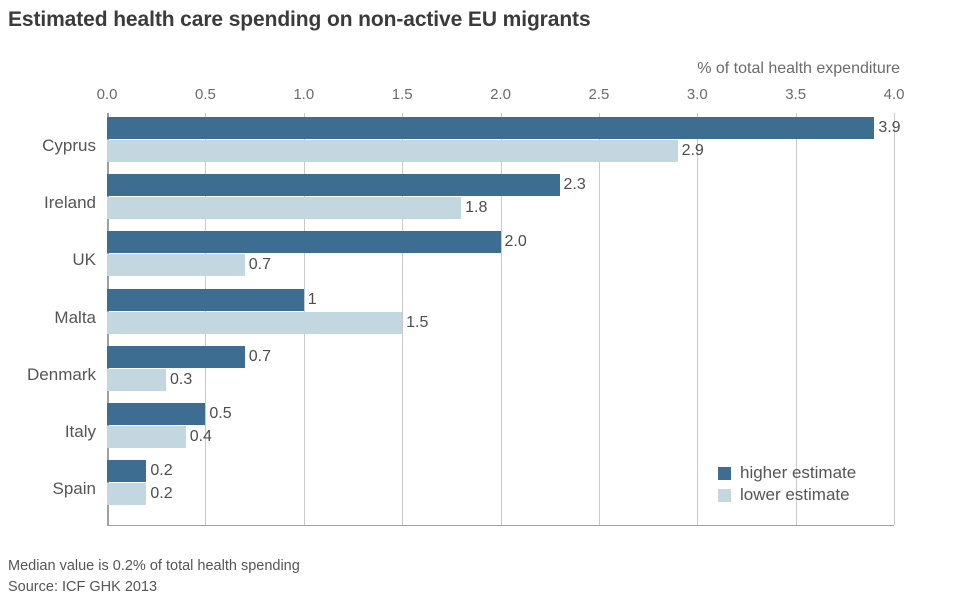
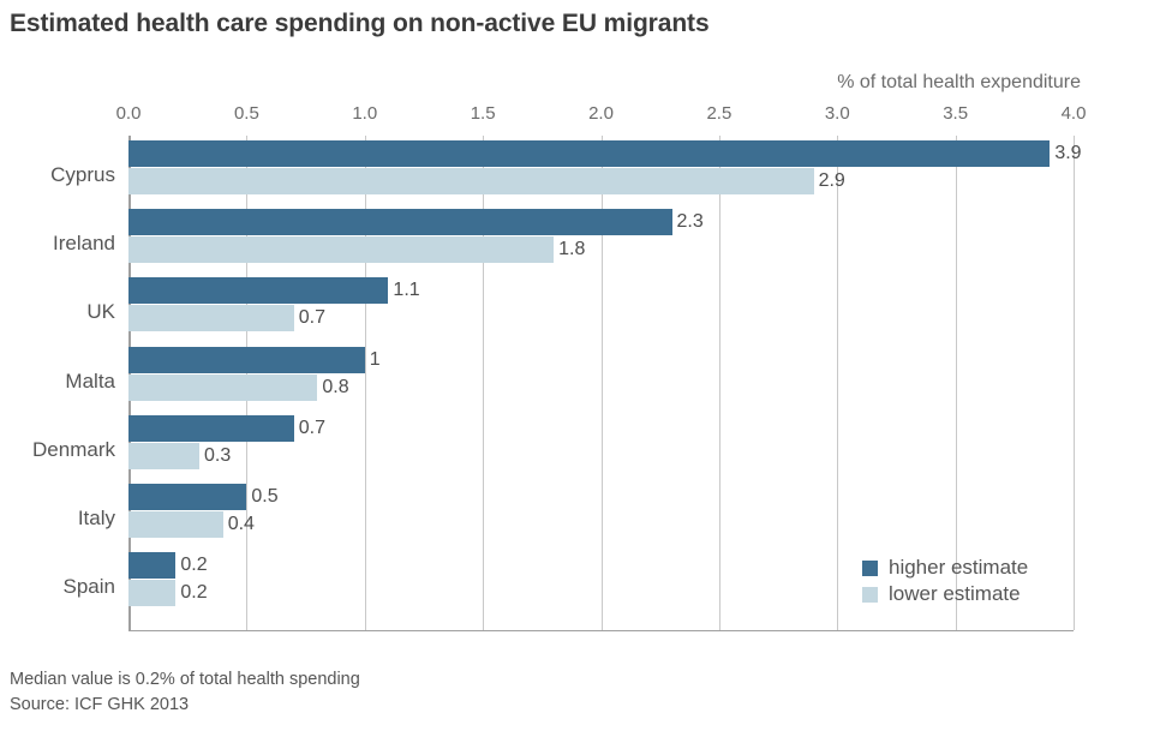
higher estimate/UK: 2.0 -> 1.1
lower estimate/Malta: 1.5 -> 0.8
